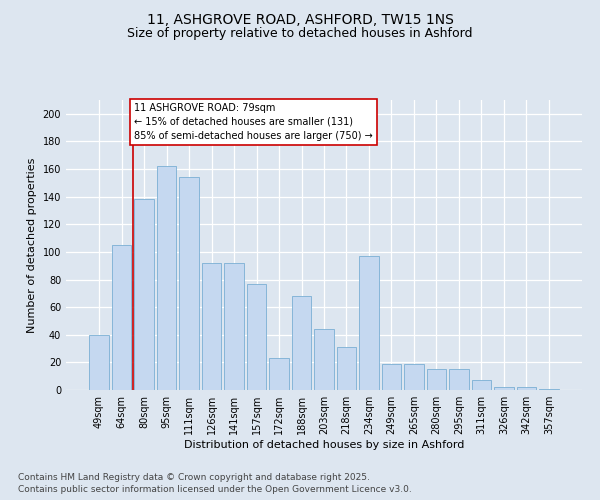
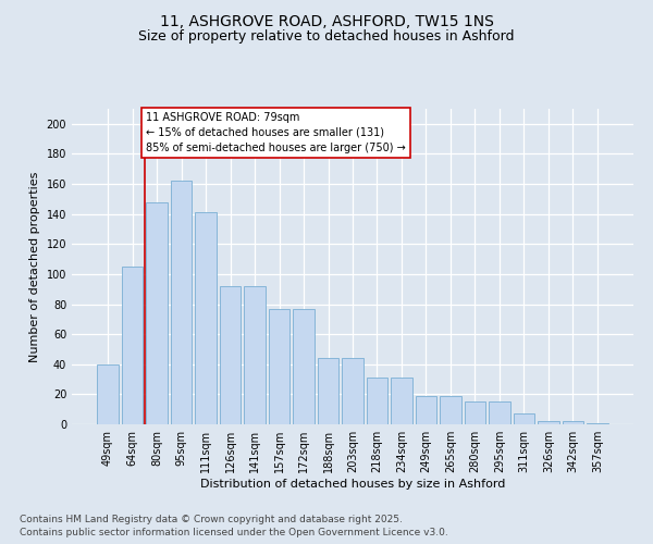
80sqm: 138 -> 148
111sqm: 154 -> 141
172sqm: 23 -> 77
188sqm: 68 -> 44
234sqm: 97 -> 31
